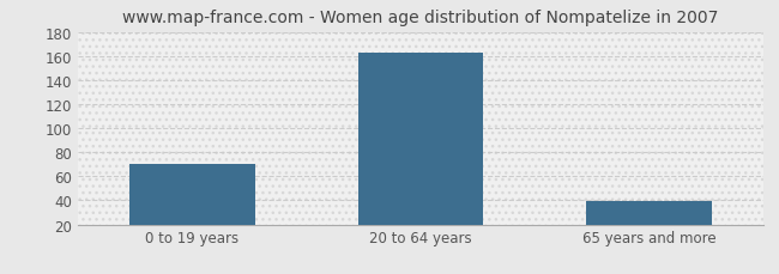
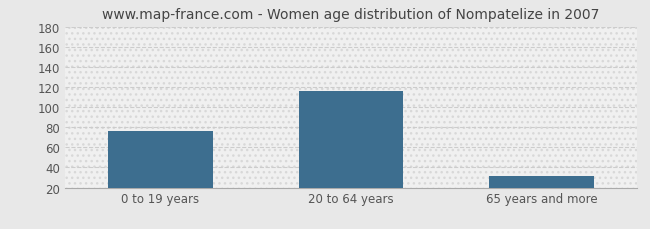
0 to 19 years: 70 -> 76
20 to 64 years: 163 -> 116
65 years and more: 39 -> 32
